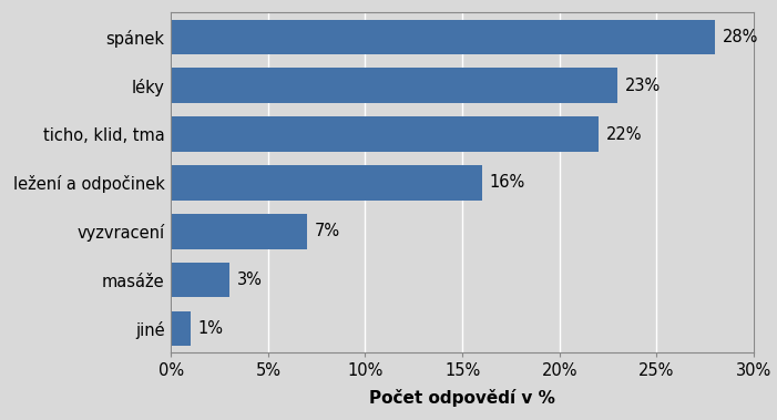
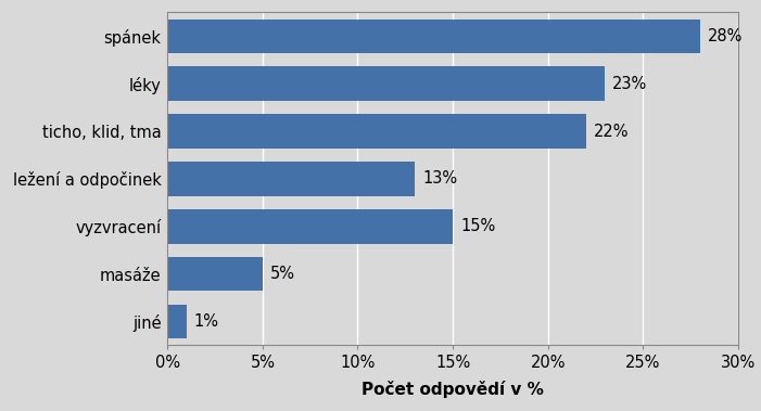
ležení a odpočinek: 16% -> 13%
vyzvracení: 7% -> 15%
masáže: 3% -> 5%
